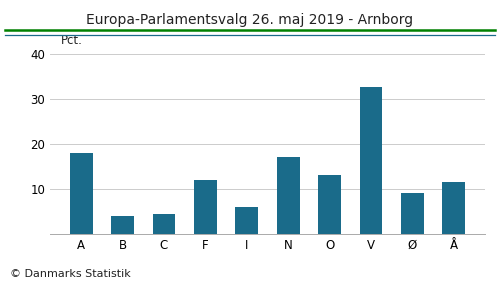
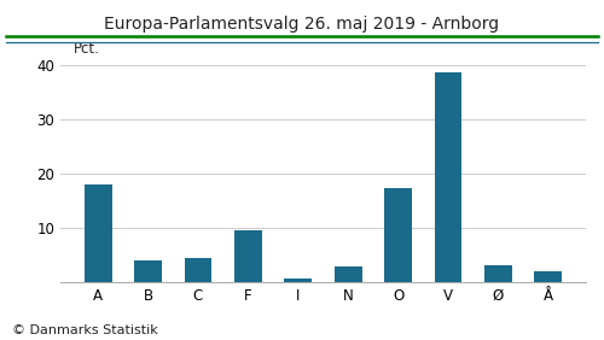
F: 12.0 -> 9.5
I: 6.0 -> 0.7
N: 17.0 -> 3.0
O: 13.0 -> 17.3
V: 32.5 -> 38.5
Ø: 9.0 -> 3.2
Å: 11.5 -> 2.1
